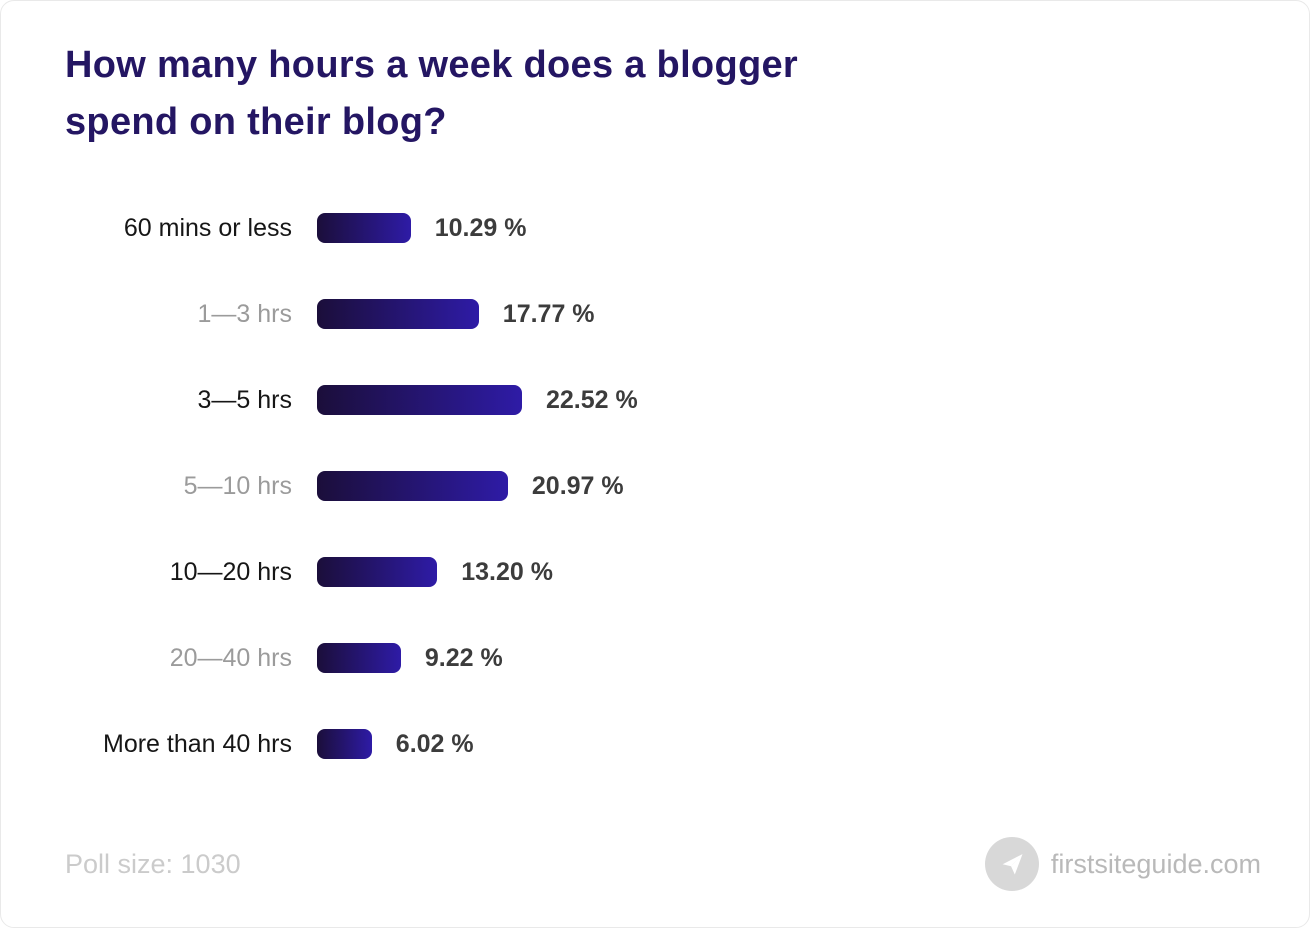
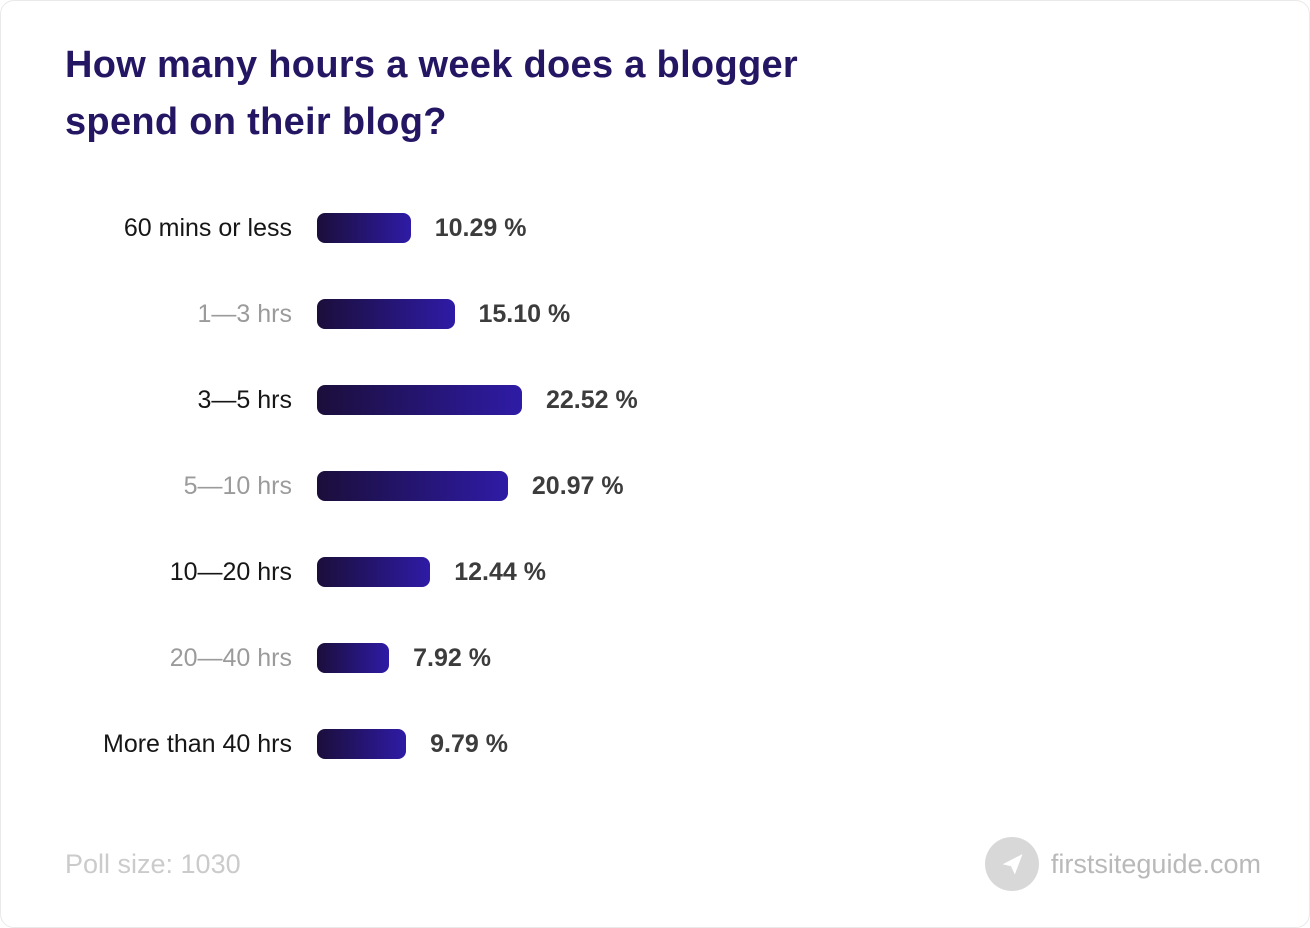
1—3 hrs: 17.77 -> 15.10
10—20 hrs: 13.20 -> 12.44
20—40 hrs: 9.22 -> 7.92
More than 40 hrs: 6.02 -> 9.79
